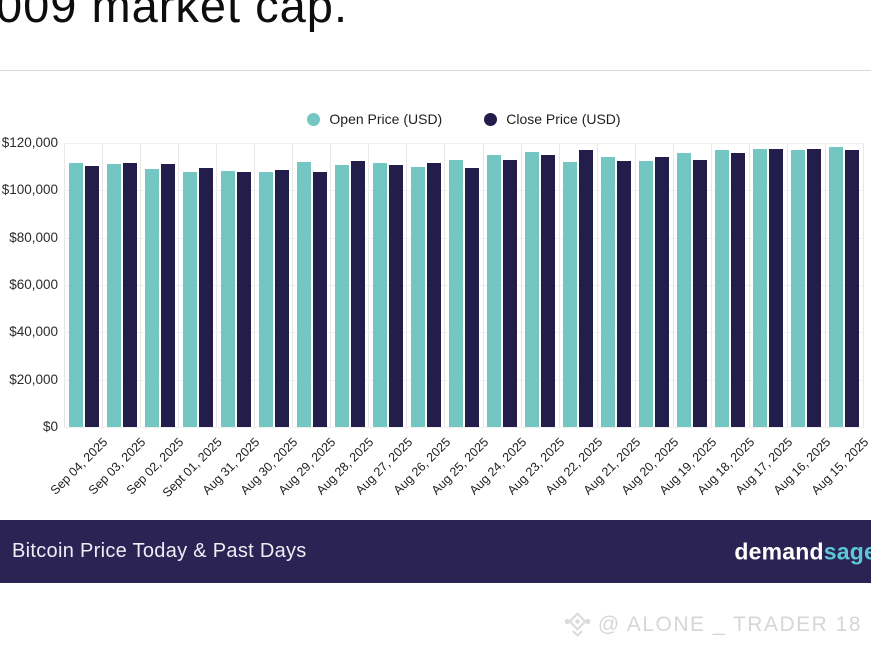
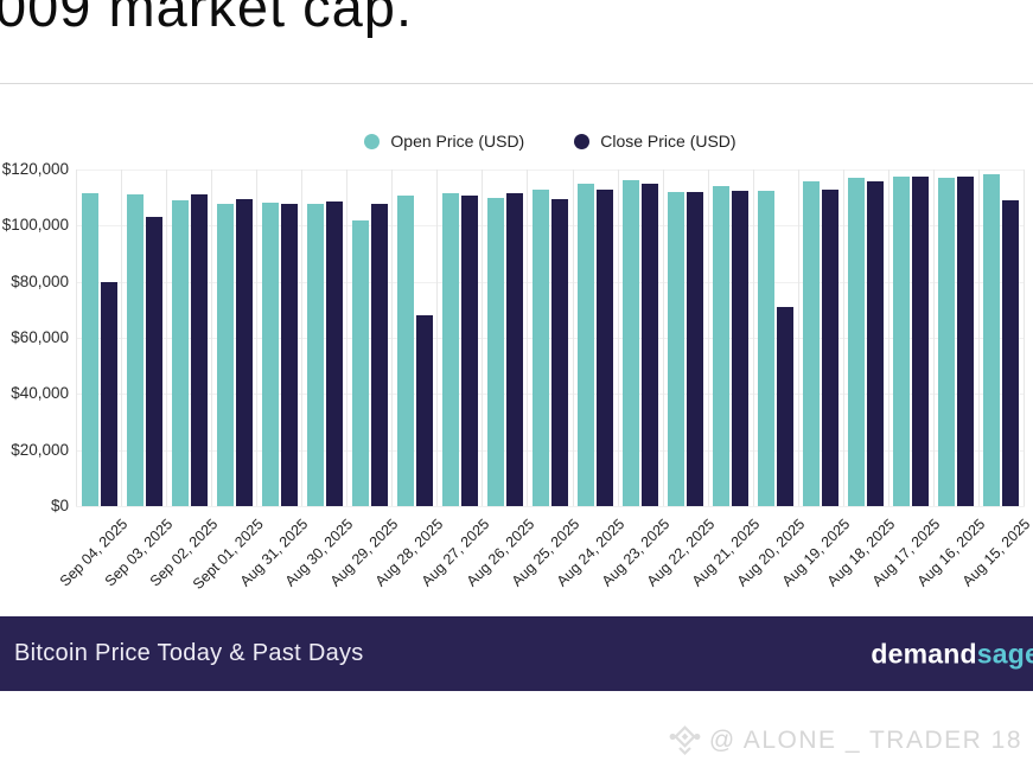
Close Price (USD)/Sep 04, 2025: $110000 -> $80000
Close Price (USD)/Sep 03, 2025: $111000 -> $103000
Open Price (USD)/Aug 29, 2025: $112000 -> $102000
Close Price (USD)/Aug 28, 2025: $112000 -> $68000
Close Price (USD)/Aug 22, 2025: $117000 -> $112000
Close Price (USD)/Aug 20, 2025: $114000 -> $71000
Close Price (USD)/Aug 15, 2025: $117000 -> $109000
